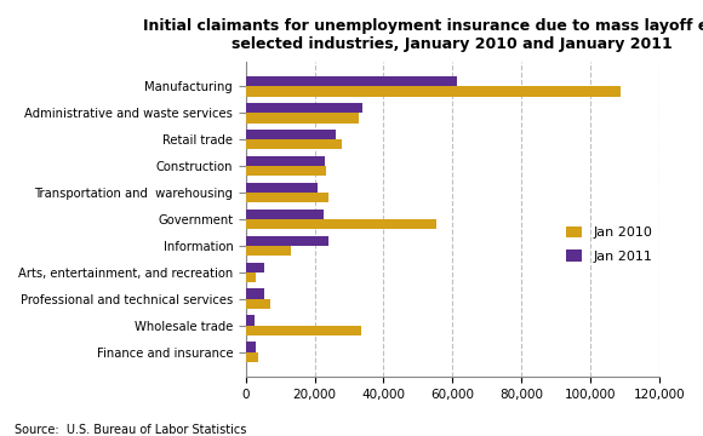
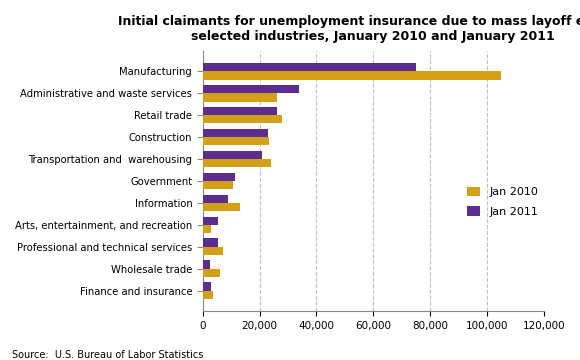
Jan 2011/Manufacturing: 61,500 -> 75,000
Jan 2010/Manufacturing: 109,000 -> 105,000
Jan 2010/Administrative and waste services: 33,000 -> 26,000
Jan 2011/Government: 22,500 -> 11,500
Jan 2010/Government: 55,500 -> 10,500
Jan 2011/Information: 24,000 -> 9,000
Jan 2010/Wholesale trade: 33,500 -> 6,000
